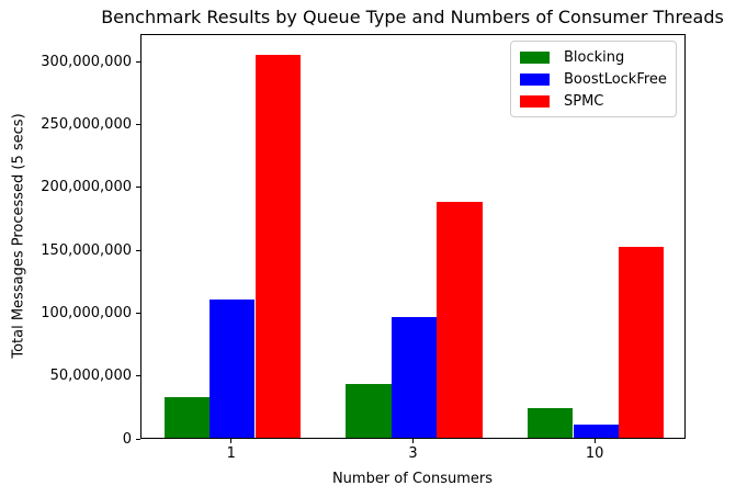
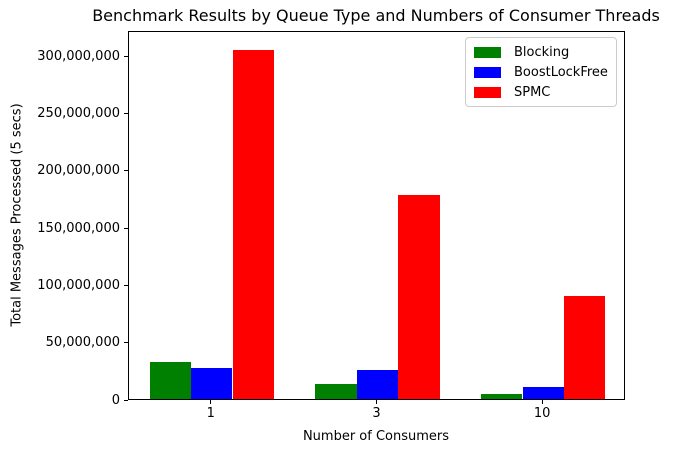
BoostLockFree/1: 110000000 -> 27000000
Blocking/3: 43000000 -> 13000000
BoostLockFree/3: 96000000 -> 25000000
SPMC/3: 188000000 -> 178000000
Blocking/10: 24000000 -> 4000000
SPMC/10: 152000000 -> 90000000
